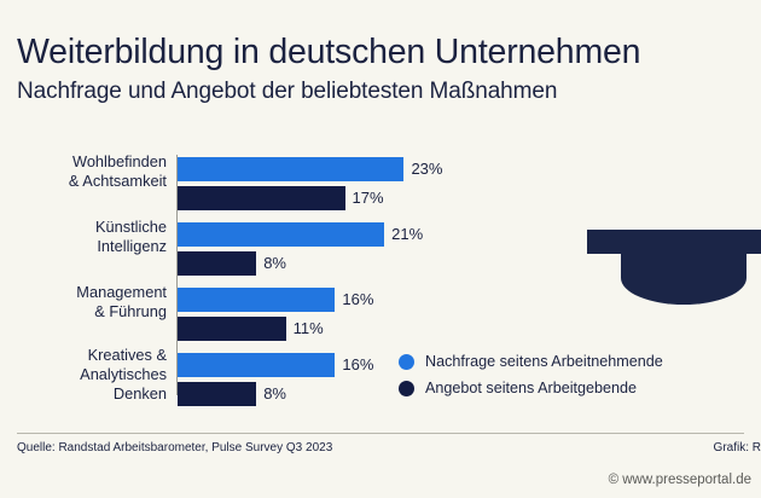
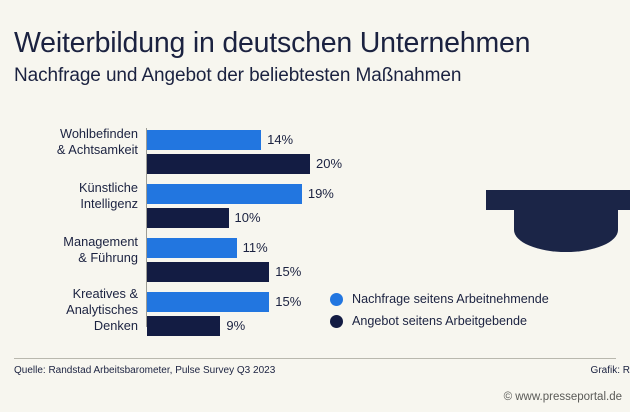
Nachfrage seitens Arbeitnehmende/Wohlbefinden & Achtsamkeit: 23% -> 14%
Angebot seitens Arbeitgebende/Wohlbefinden & Achtsamkeit: 17% -> 20%
Nachfrage seitens Arbeitnehmende/Künstliche Intelligenz: 21% -> 19%
Angebot seitens Arbeitgebende/Künstliche Intelligenz: 8% -> 10%
Nachfrage seitens Arbeitnehmende/Management & Führung: 16% -> 11%
Angebot seitens Arbeitgebende/Management & Führung: 11% -> 15%
Nachfrage seitens Arbeitnehmende/Kreatives & Analytisches Denken: 16% -> 15%
Angebot seitens Arbeitgebende/Kreatives & Analytisches Denken: 8% -> 9%
